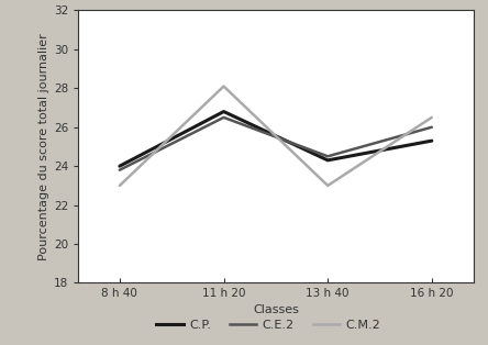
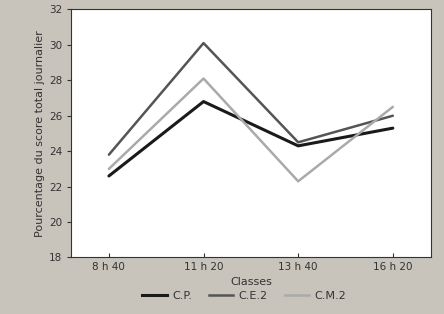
C.P./8 h 40: 24.0 -> 22.6
C.E.2/11 h 20: 26.5 -> 30.1
C.M.2/13 h 40: 23.0 -> 22.3
